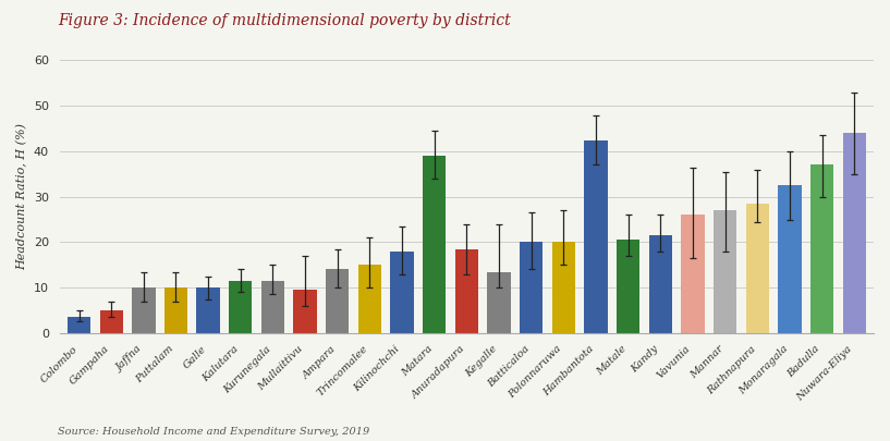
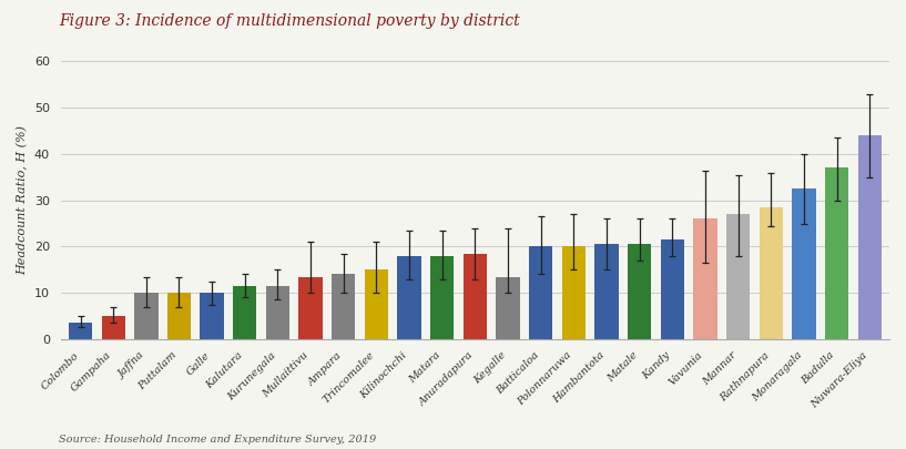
Mullaittivu: 9.5 -> 13.5
Matara: 39.0 -> 18.0
Hambantota: 42.5 -> 20.5
